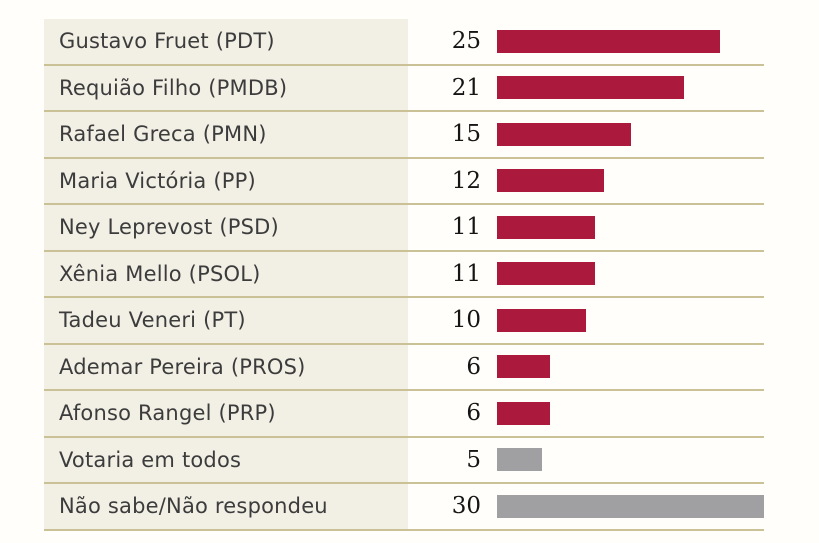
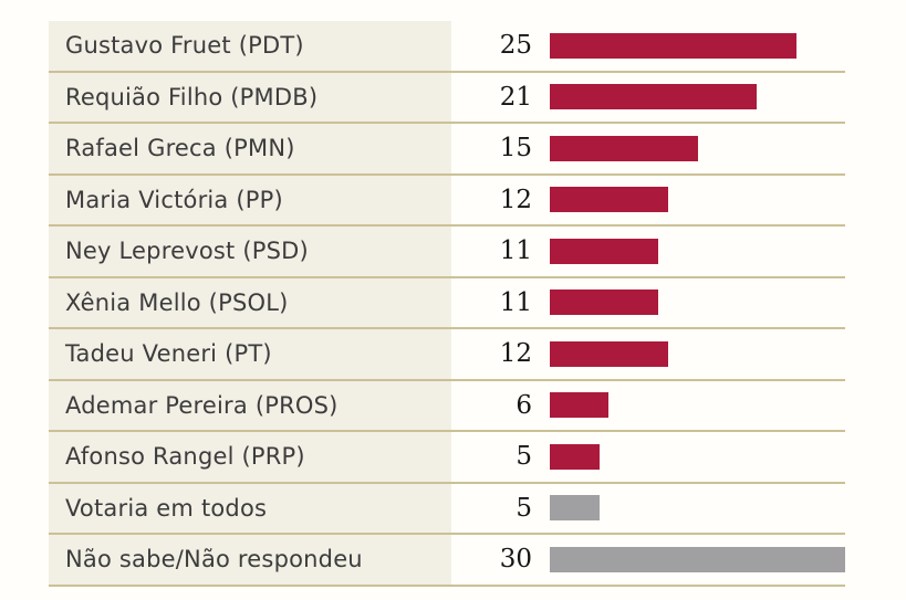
Tadeu Veneri (PT): 10 -> 12
Afonso Rangel (PRP): 6 -> 5
